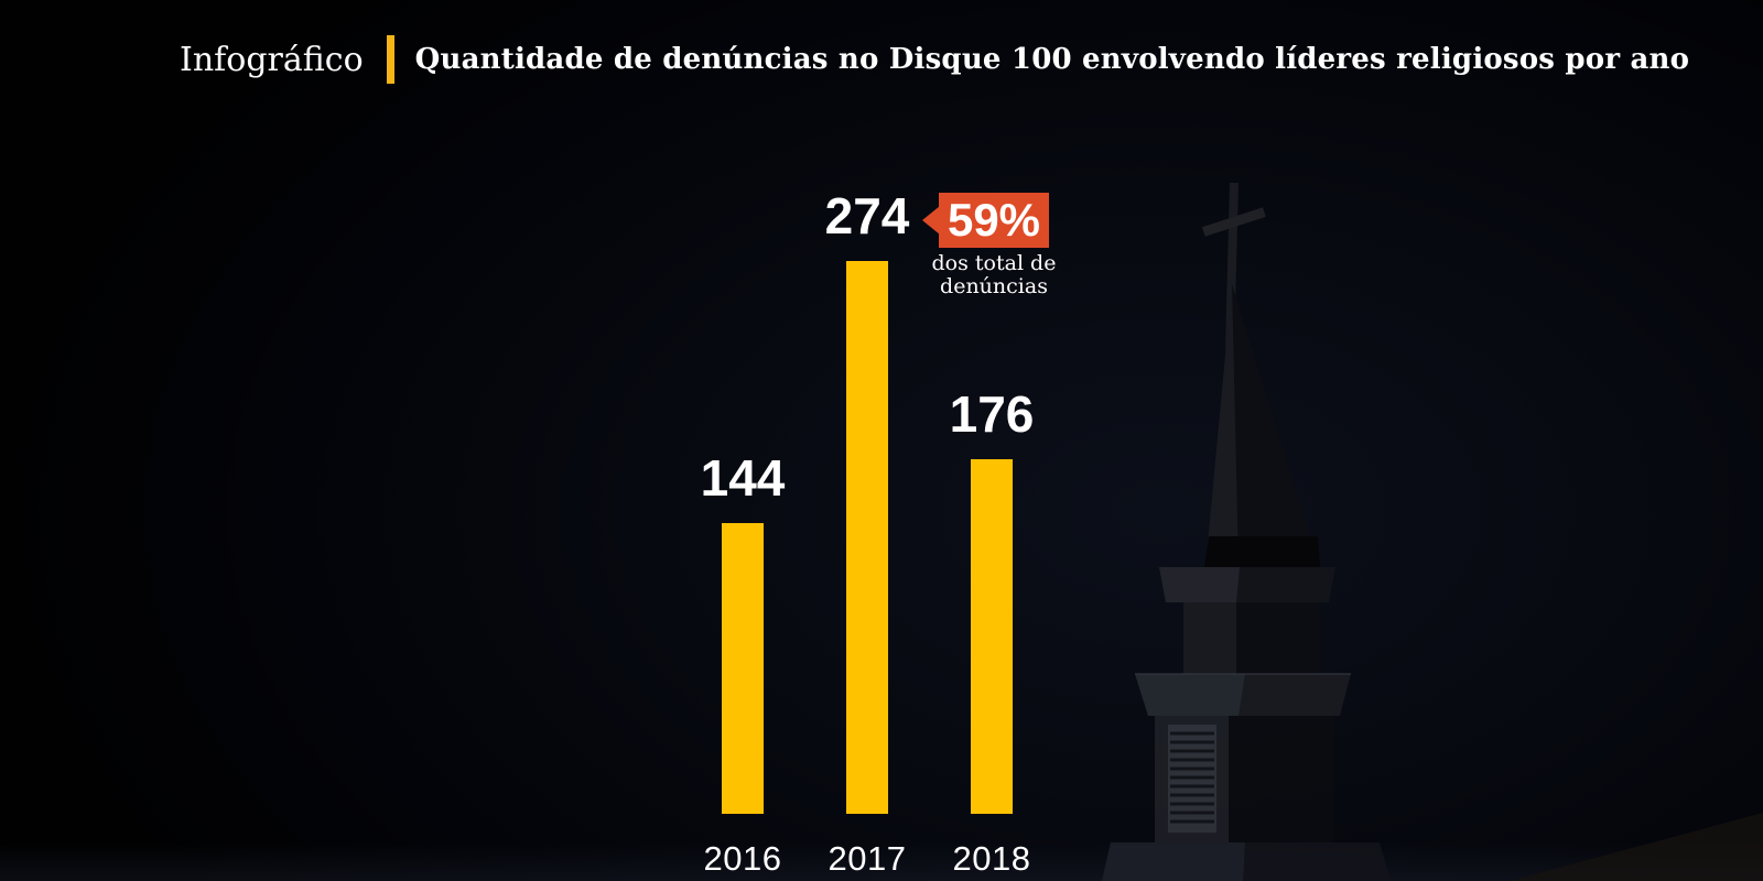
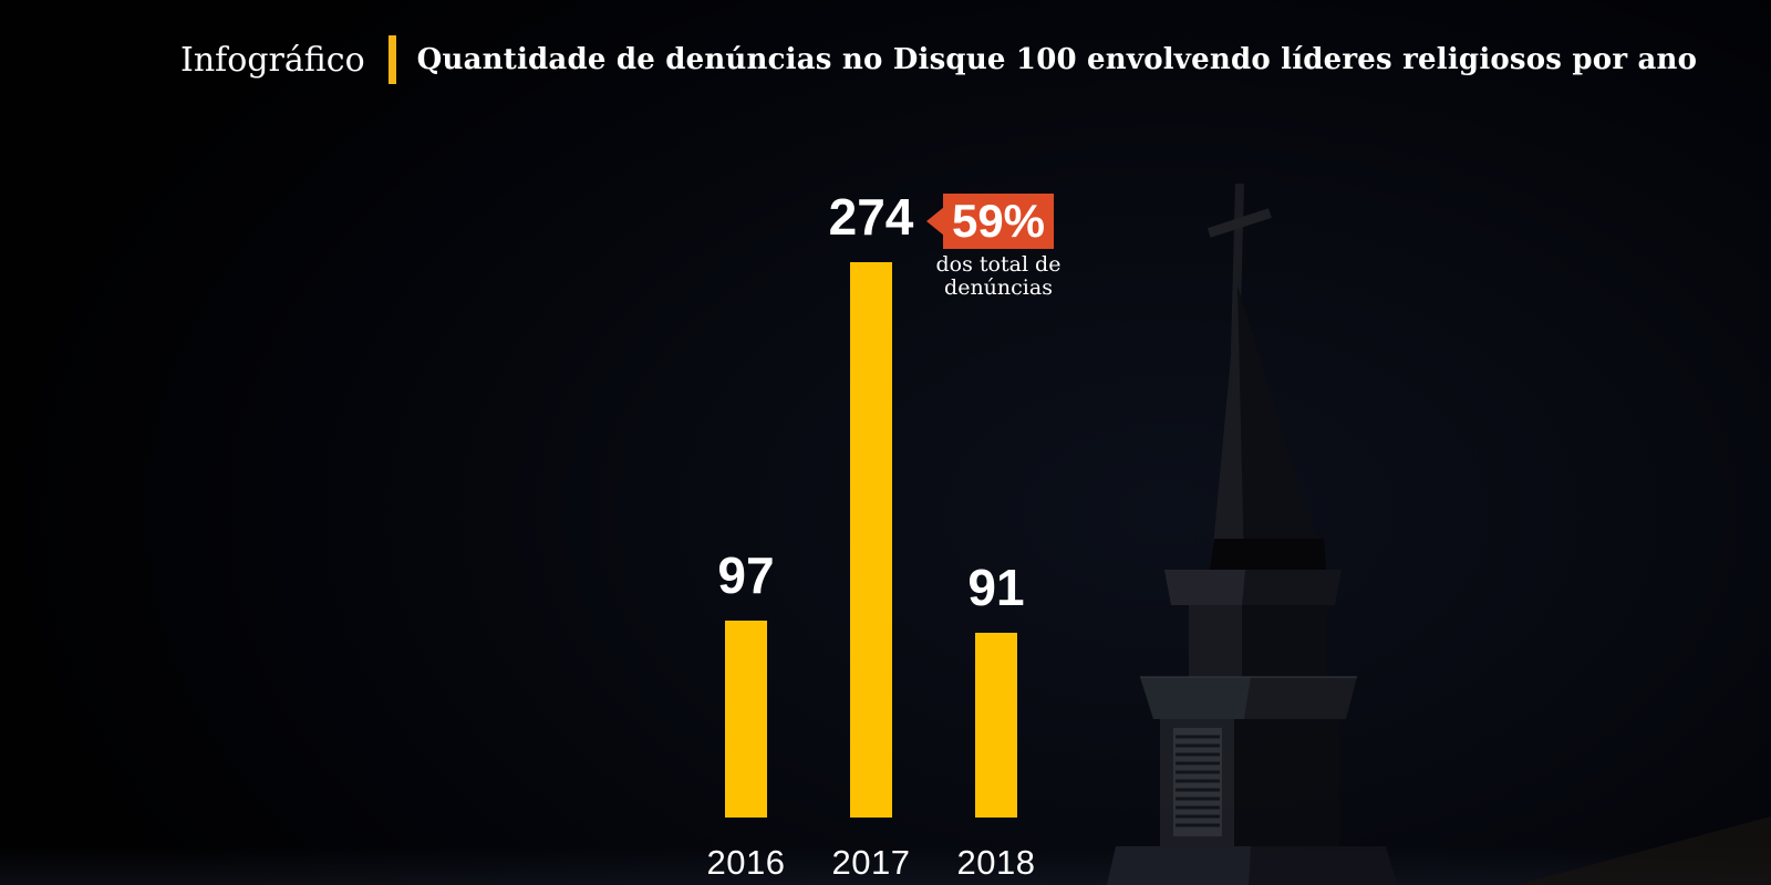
2016: 144 -> 97
2018: 176 -> 91
